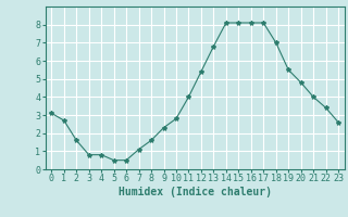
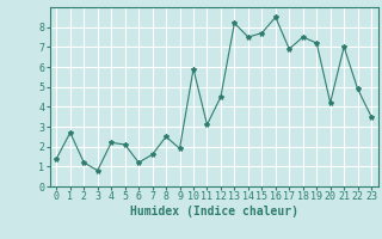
0: 3.1 -> 1.4
2: 1.6 -> 1.2
4: 0.8 -> 2.2
5: 0.5 -> 2.1
6: 0.5 -> 1.2
7: 1.1 -> 1.6
8: 1.6 -> 2.5
9: 2.3 -> 1.9
10: 2.8 -> 5.9
11: 4.0 -> 3.1
12: 5.4 -> 4.5
13: 6.8 -> 8.2
14: 8.1 -> 7.5
15: 8.1 -> 7.7
16: 8.1 -> 8.5
17: 8.1 -> 6.9
18: 7.0 -> 7.5
19: 5.5 -> 7.2
20: 4.8 -> 4.2
21: 4.0 -> 7.0
22: 3.4 -> 4.9
23: 2.6 -> 3.5
